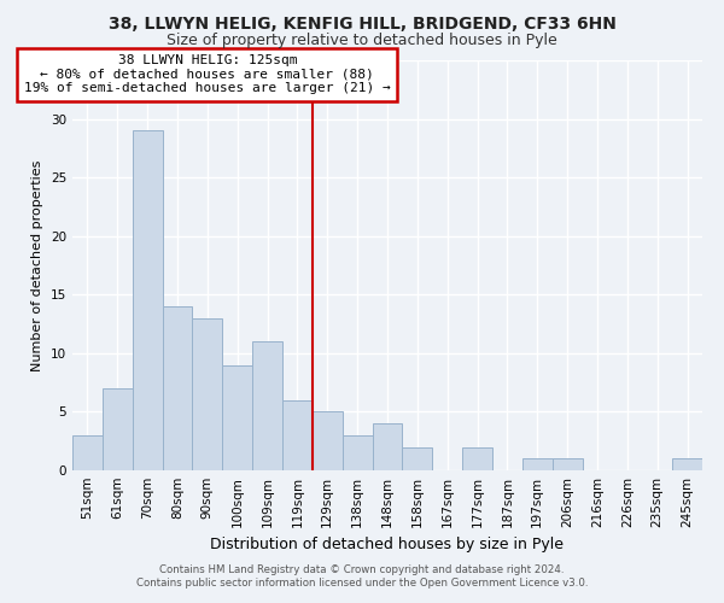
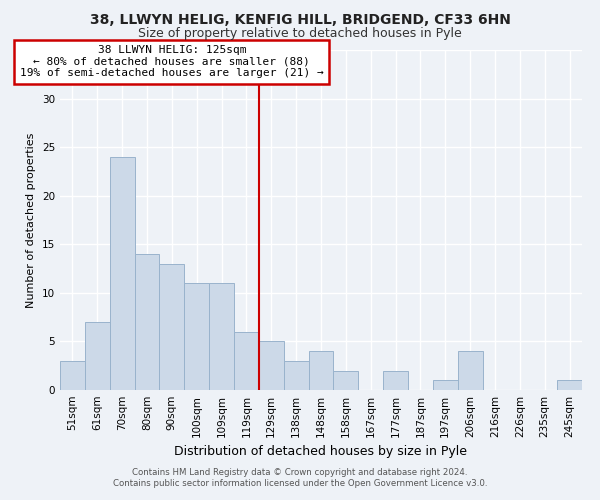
70sqm: 29 -> 24
100sqm: 9 -> 11
206sqm: 1 -> 4
